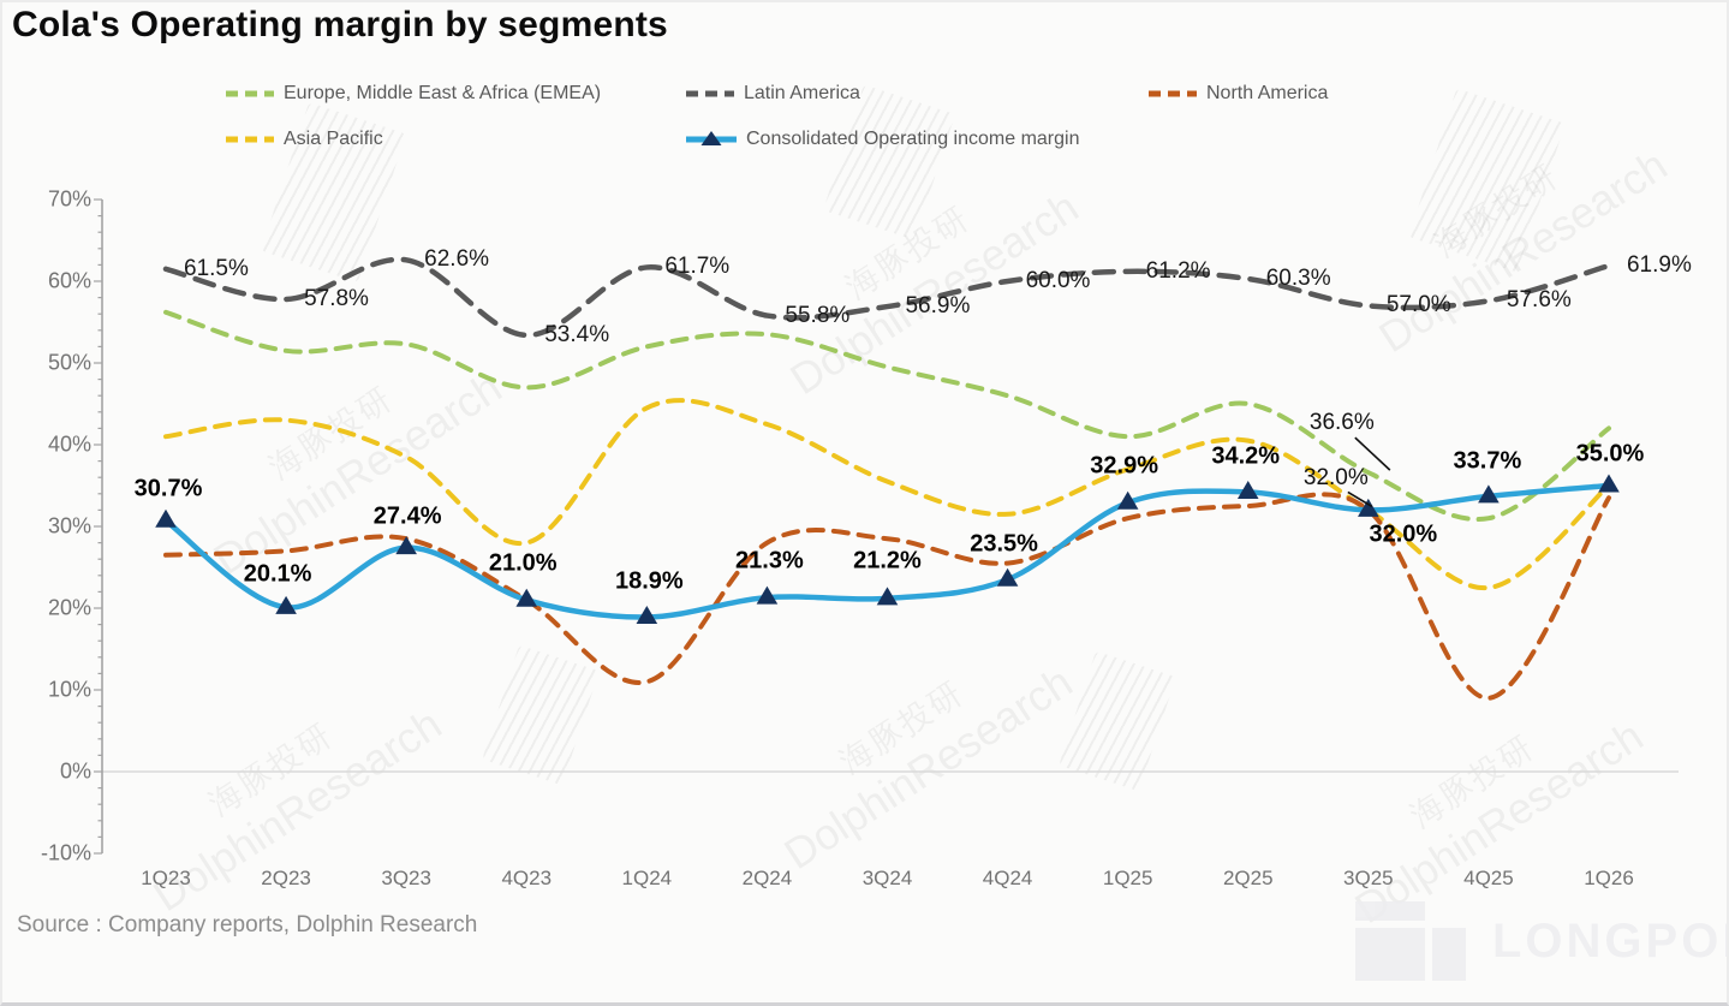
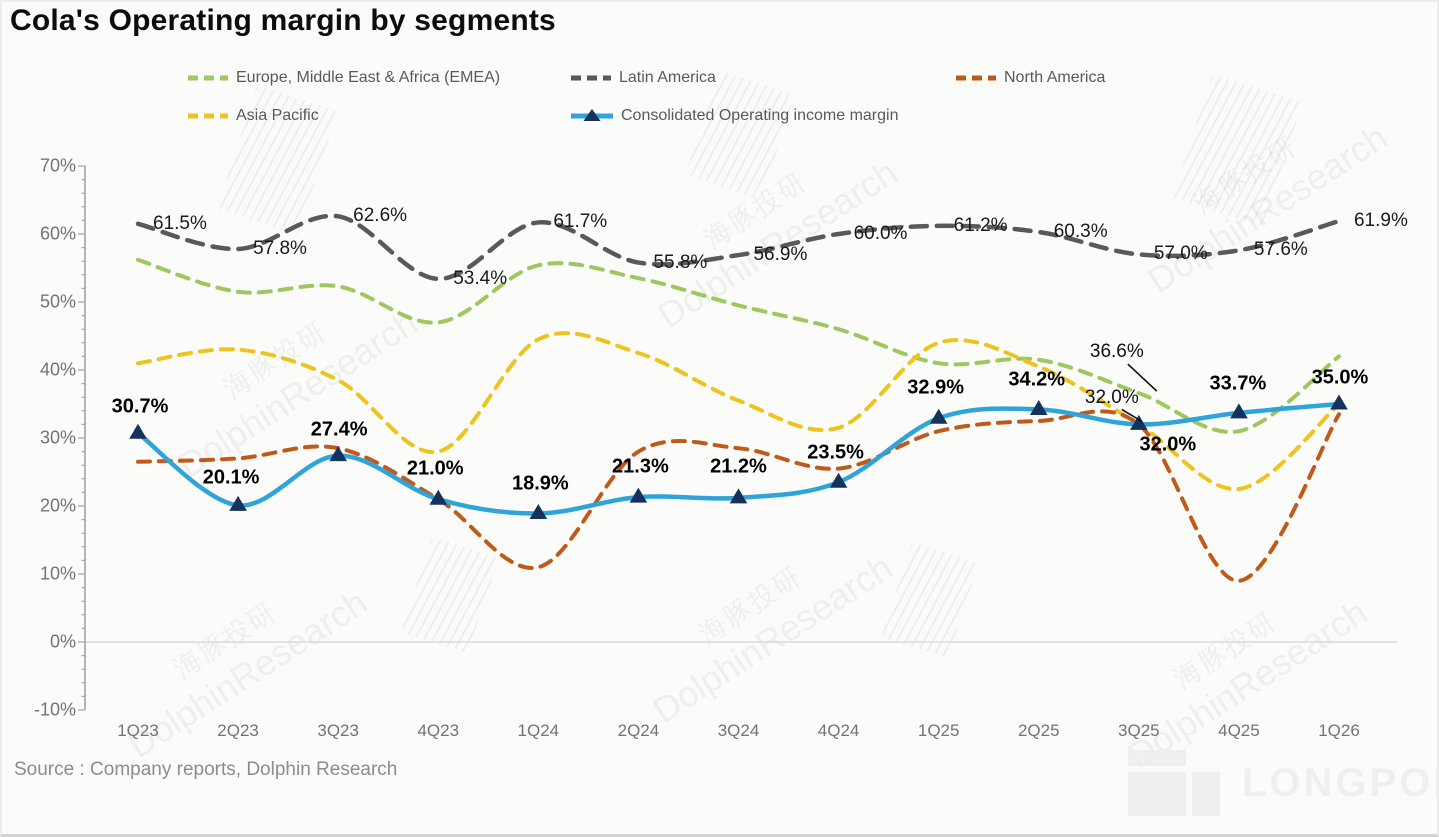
Europe, Middle East & Africa (EMEA)/1Q24: 52% -> 55%
Asia Pacific/1Q25: 37% -> 44%
Europe, Middle East & Africa (EMEA)/2Q25: 45% -> 42%
